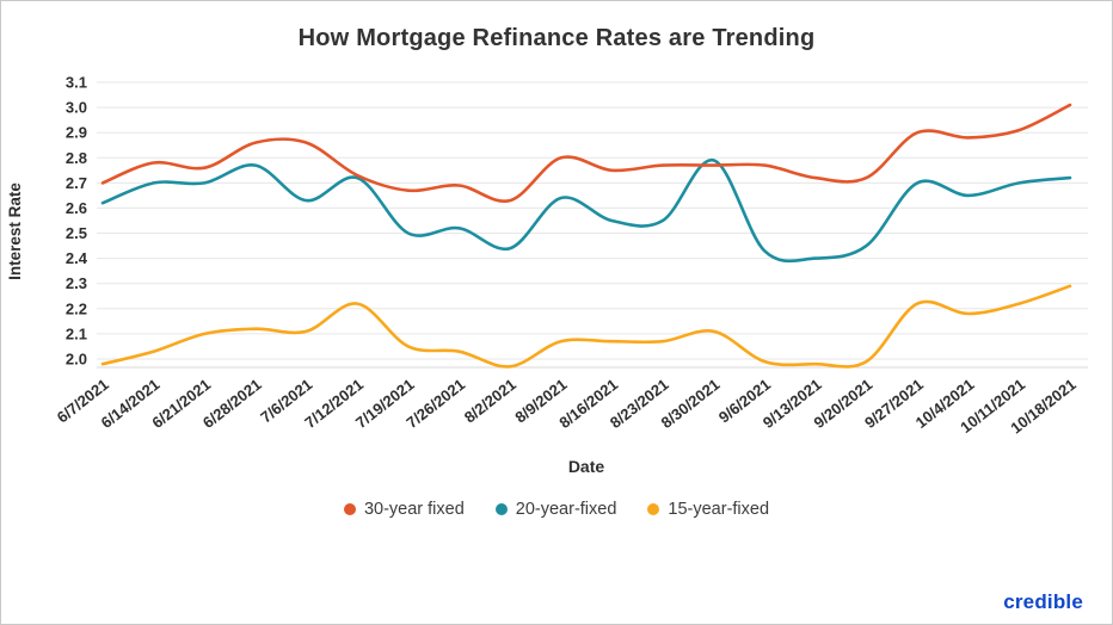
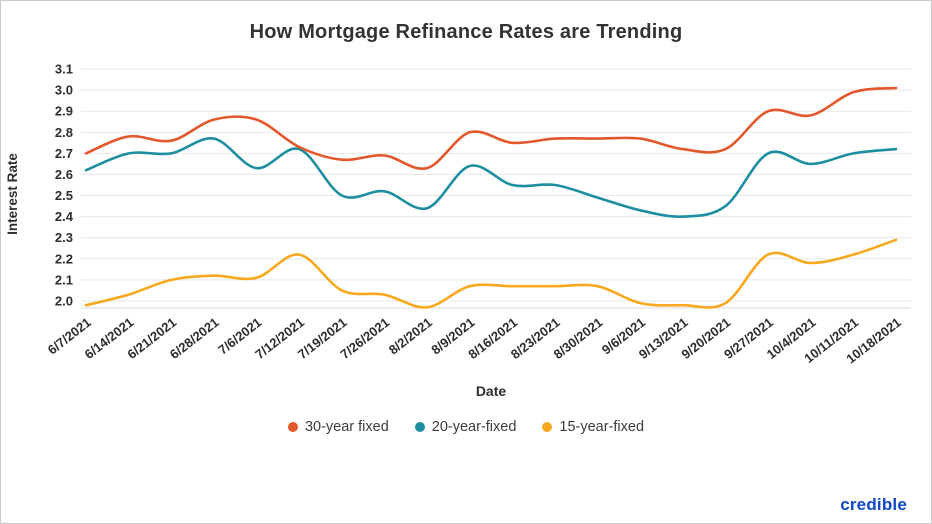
20-year-fixed/8/30/2021: 2.79 -> 2.49
15-year-fixed/8/30/2021: 2.11 -> 2.07
30-year fixed/10/11/2021: 2.91 -> 2.99
